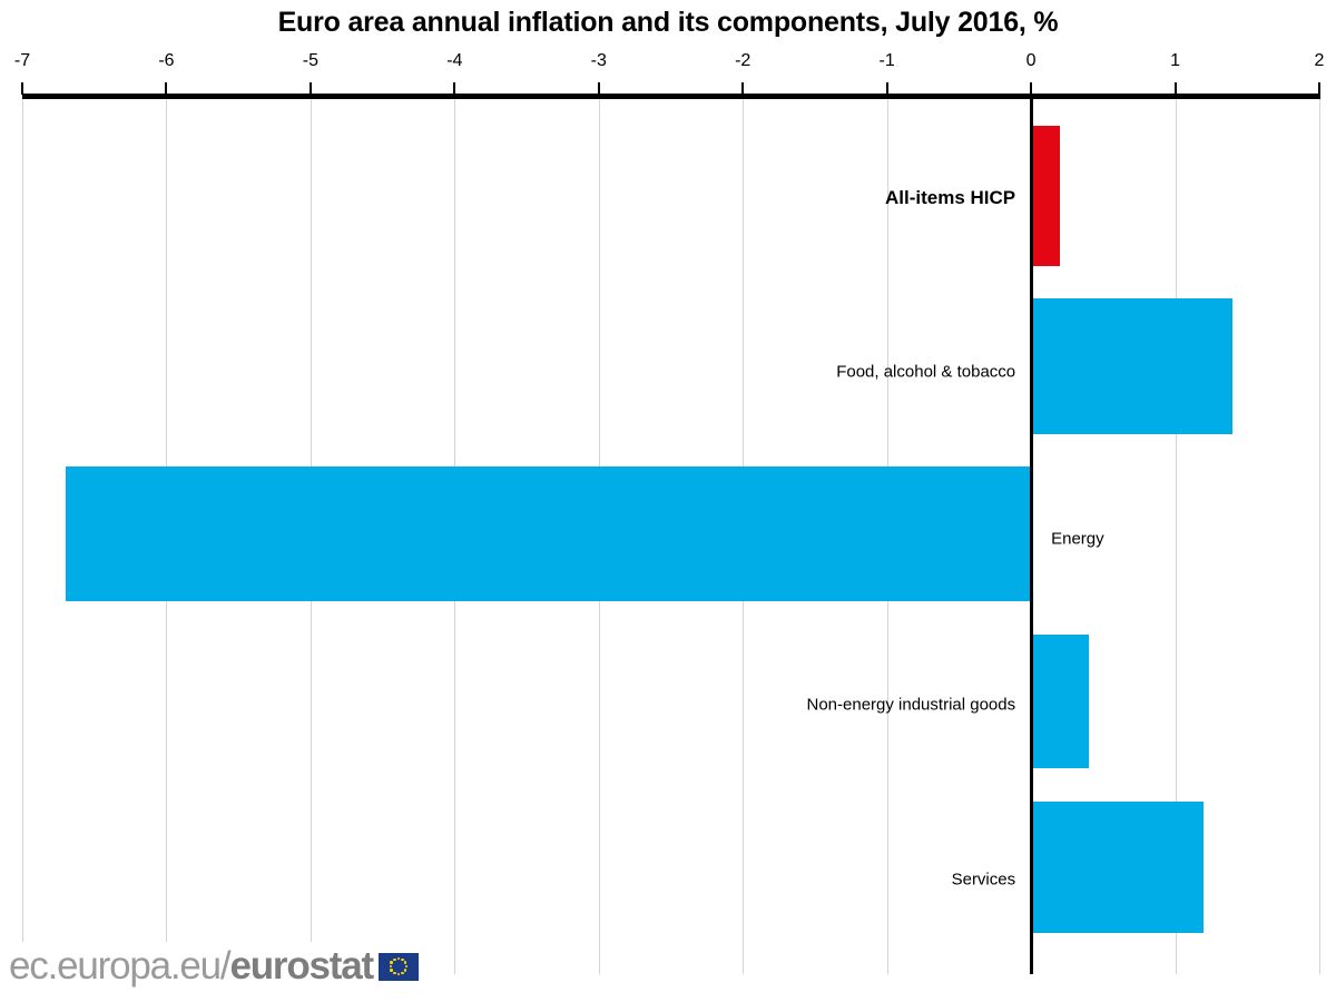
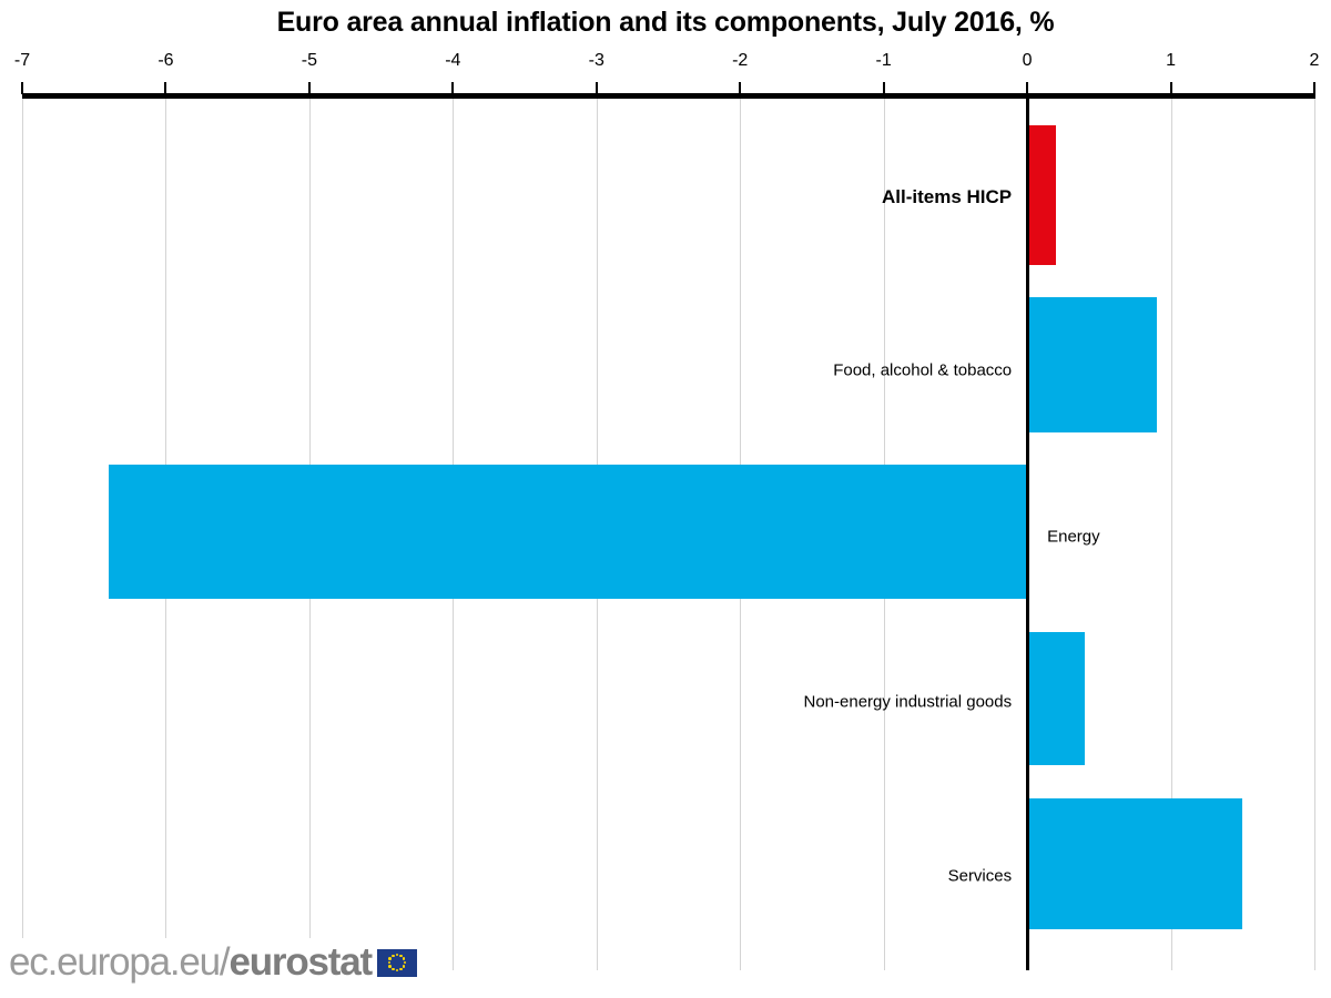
Food, alcohol & tobacco: 1.4 -> 0.9
Energy: -6.7 -> -6.4
Services: 1.2 -> 1.5
